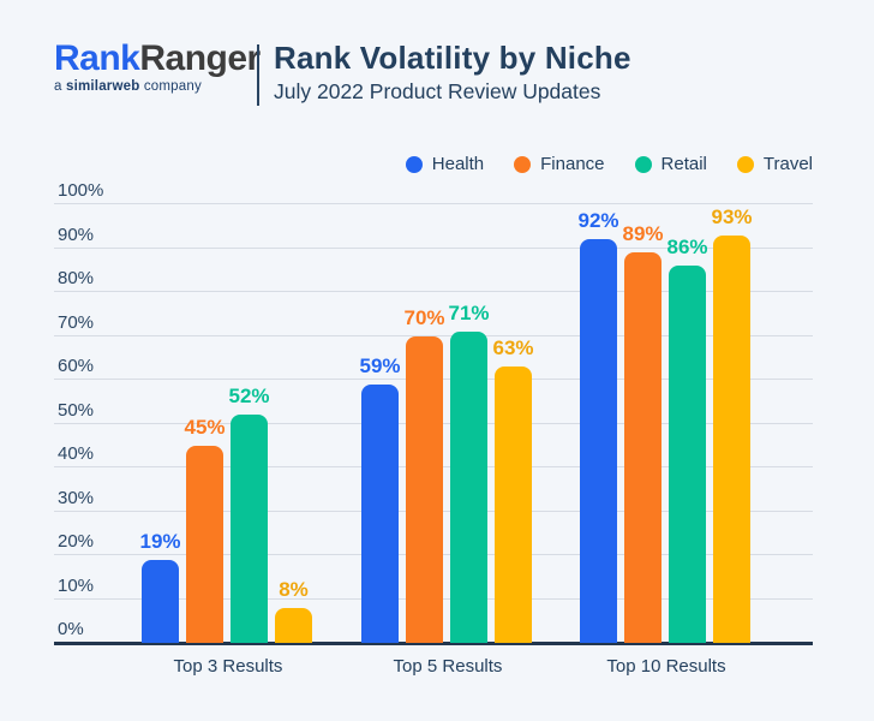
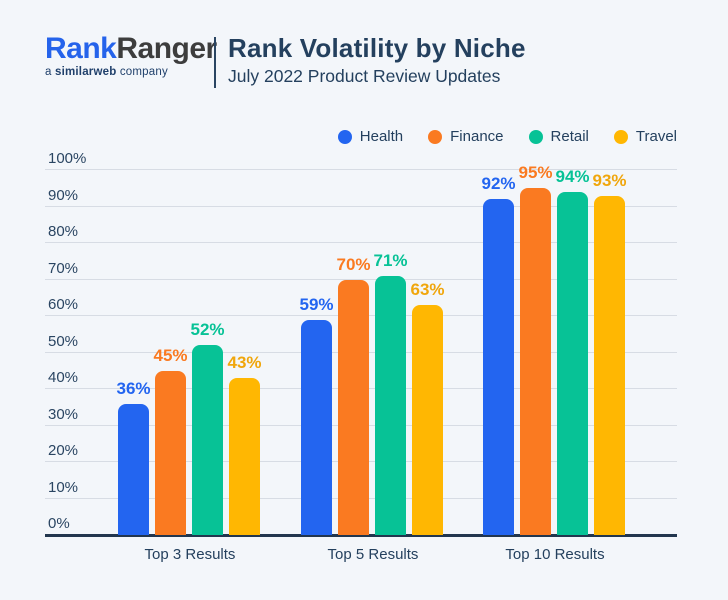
Health/Top 3 Results: 19% -> 36%
Travel/Top 3 Results: 8% -> 43%
Finance/Top 10 Results: 89% -> 95%
Retail/Top 10 Results: 86% -> 94%
